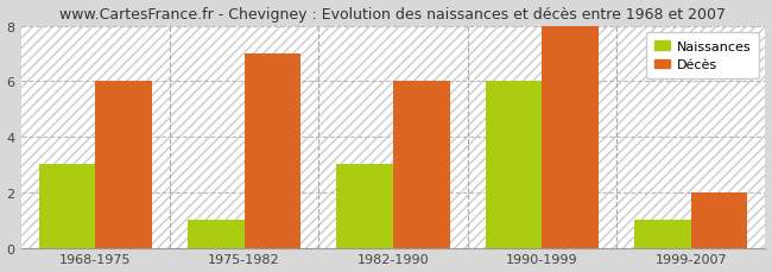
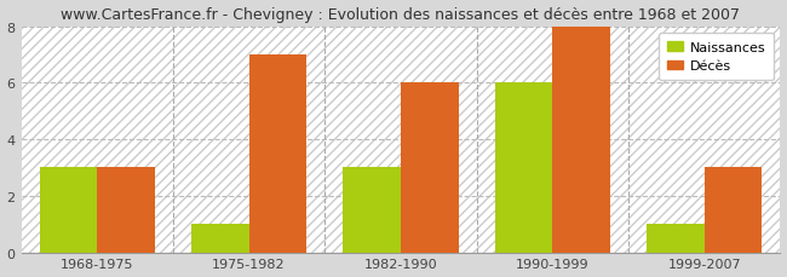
Décès/1968-1975: 6 -> 3
Décès/1999-2007: 2 -> 3
